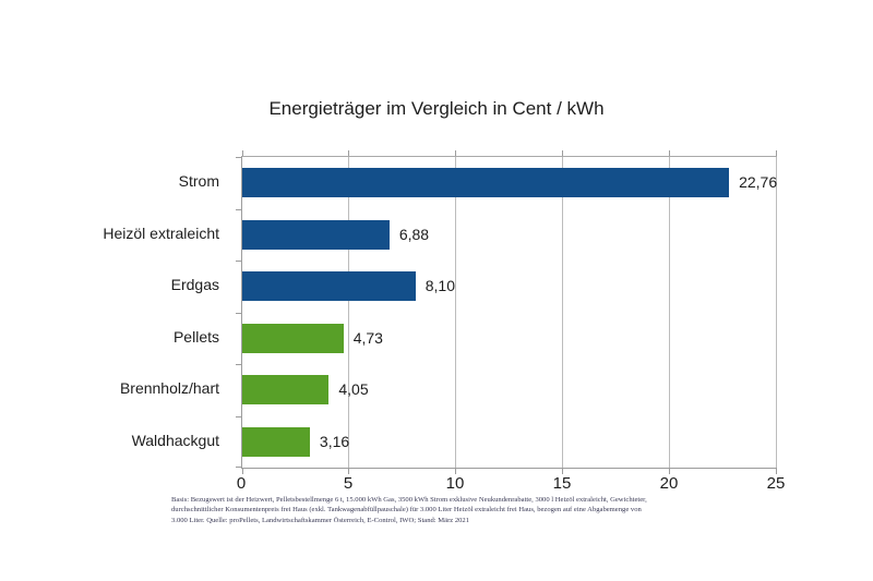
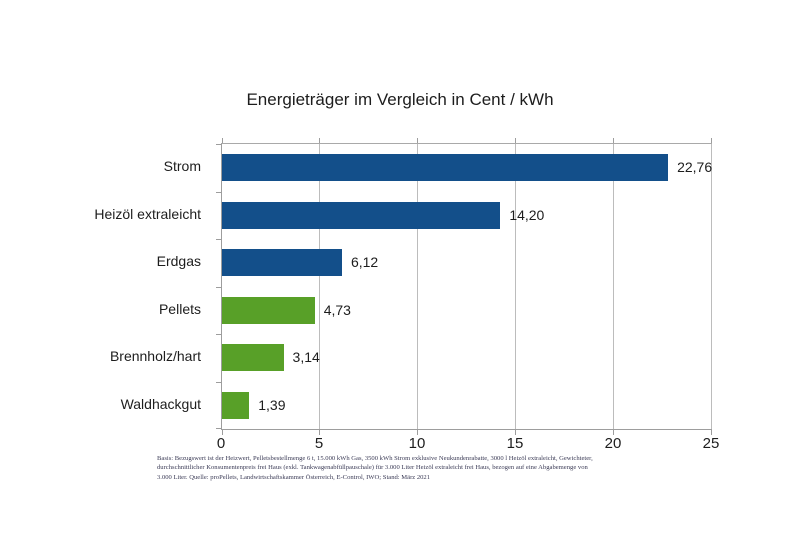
Heizöl extraleicht: 6,88 -> 14,20
Erdgas: 8,10 -> 6,12
Brennholz/hart: 4,05 -> 3,14
Waldhackgut: 3,16 -> 1,39
